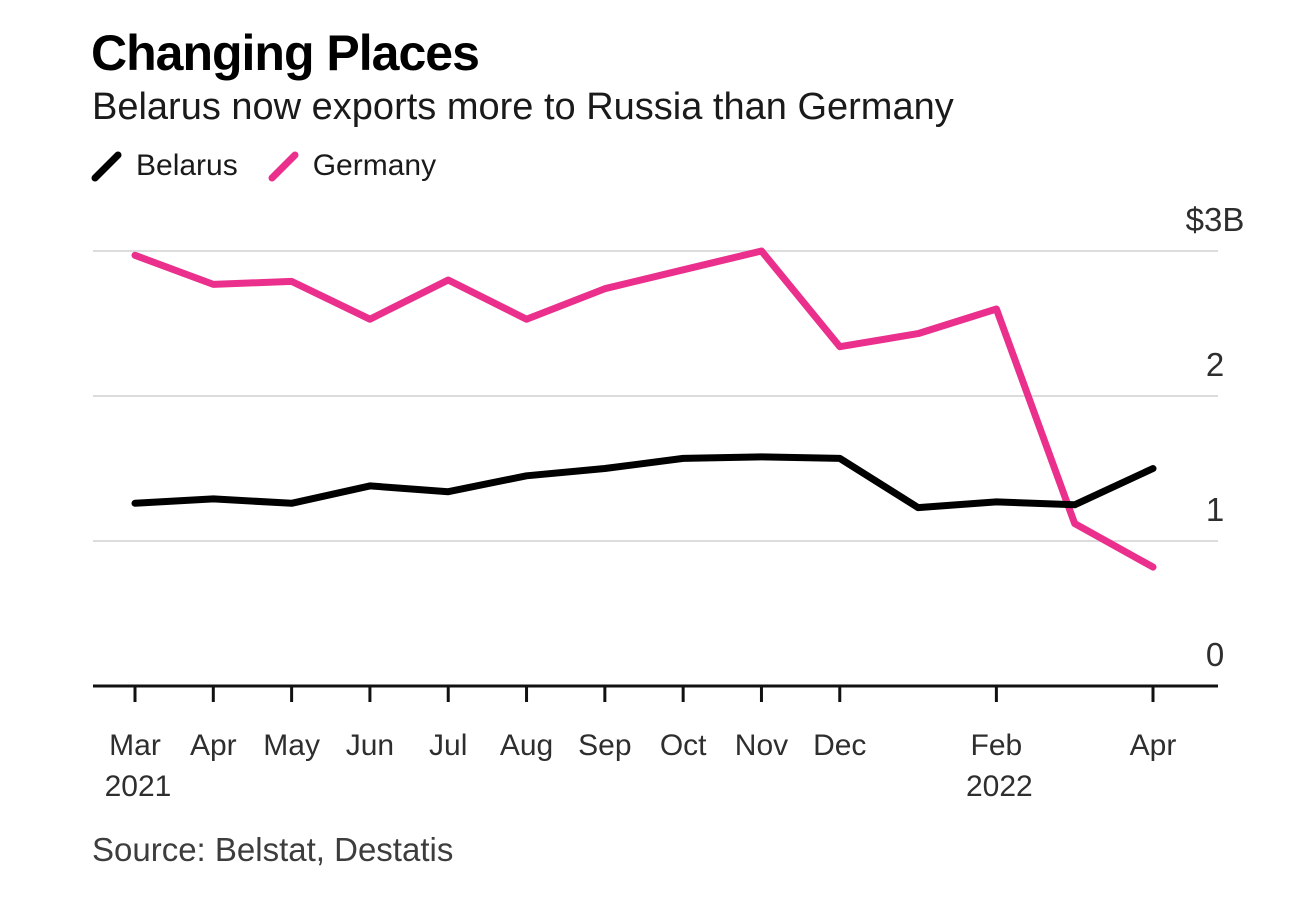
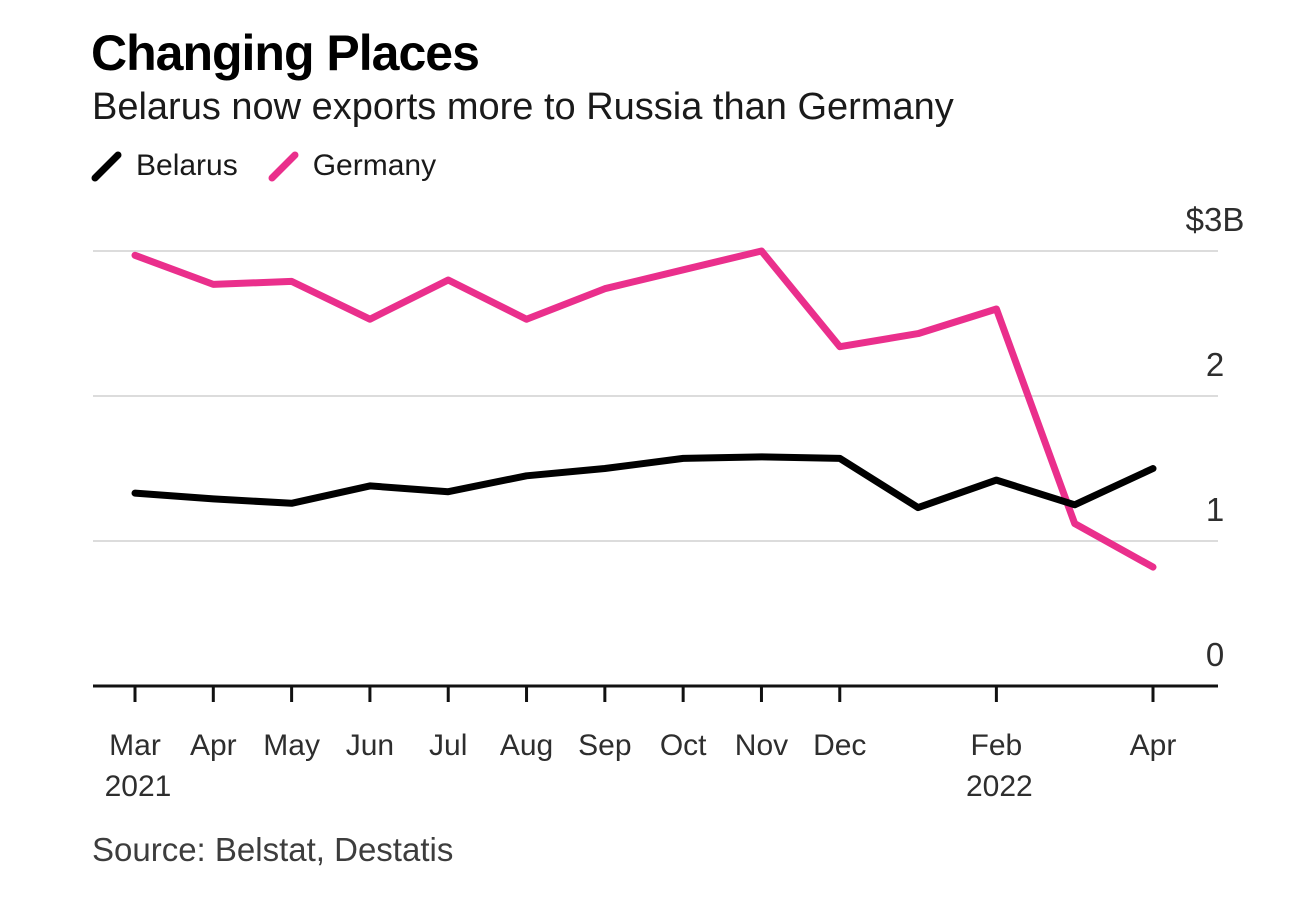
Belarus/Mar 2021: 1.26 -> 1.33
Belarus/Feb 2022: 1.27 -> 1.42
